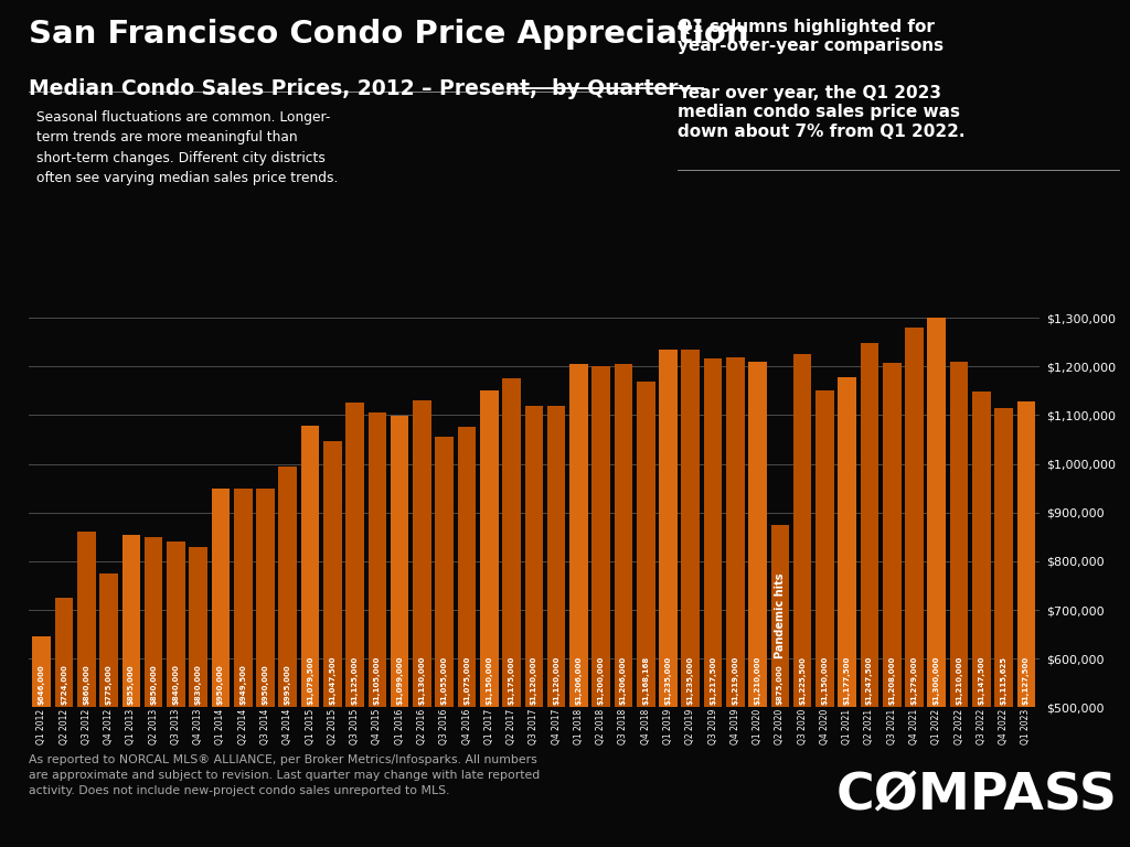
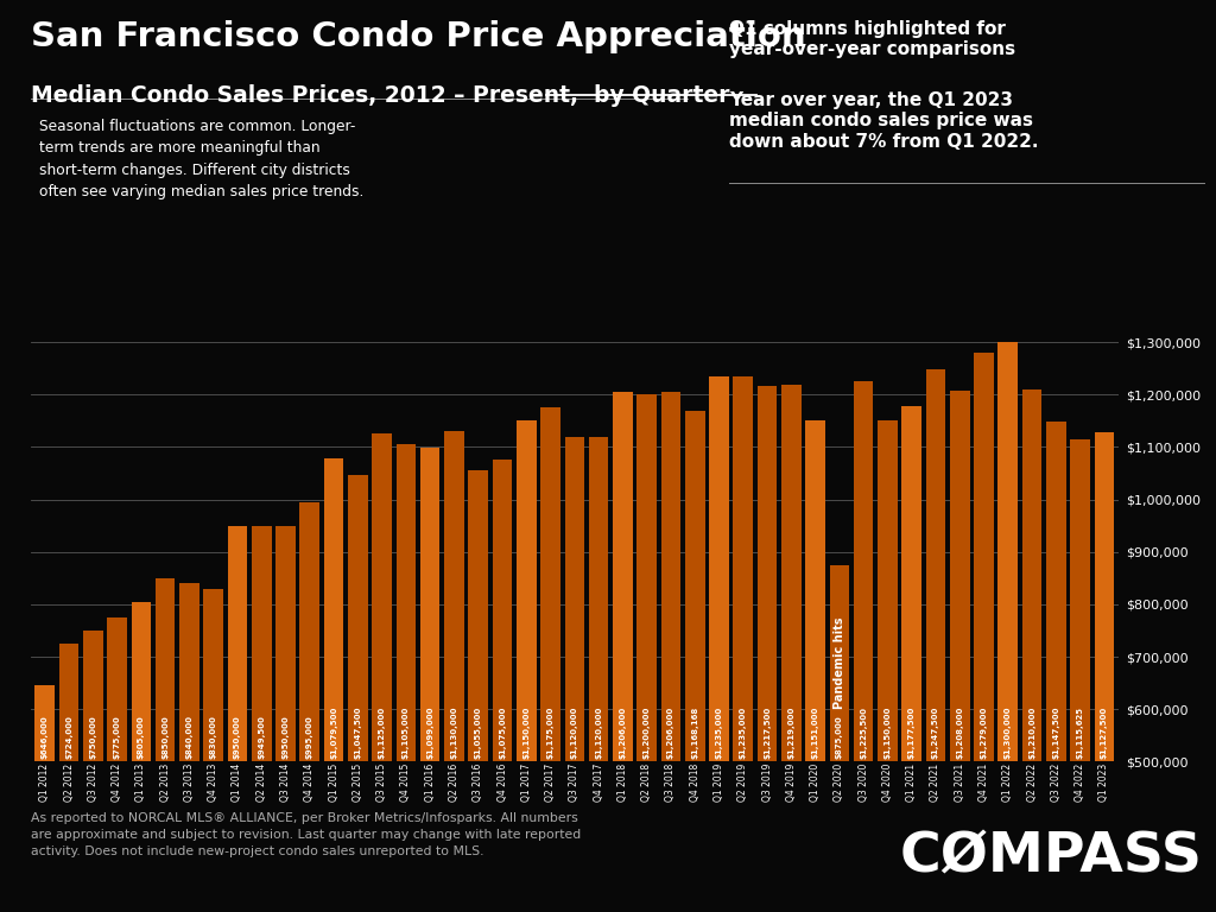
Q3 2012: $860,000 -> $750,000
Q1 2013: $855,000 -> $805,000
Q1 2020: $1,210,000 -> $1,151,000
